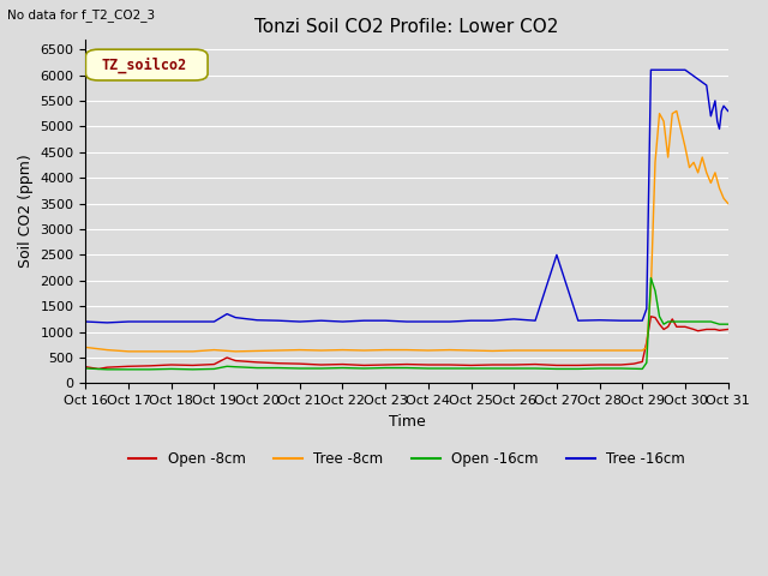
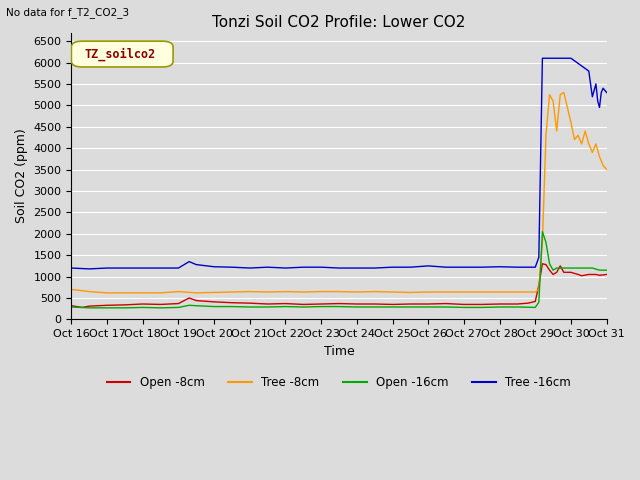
Tree -16cm/Oct 27: 2500 -> 1220
